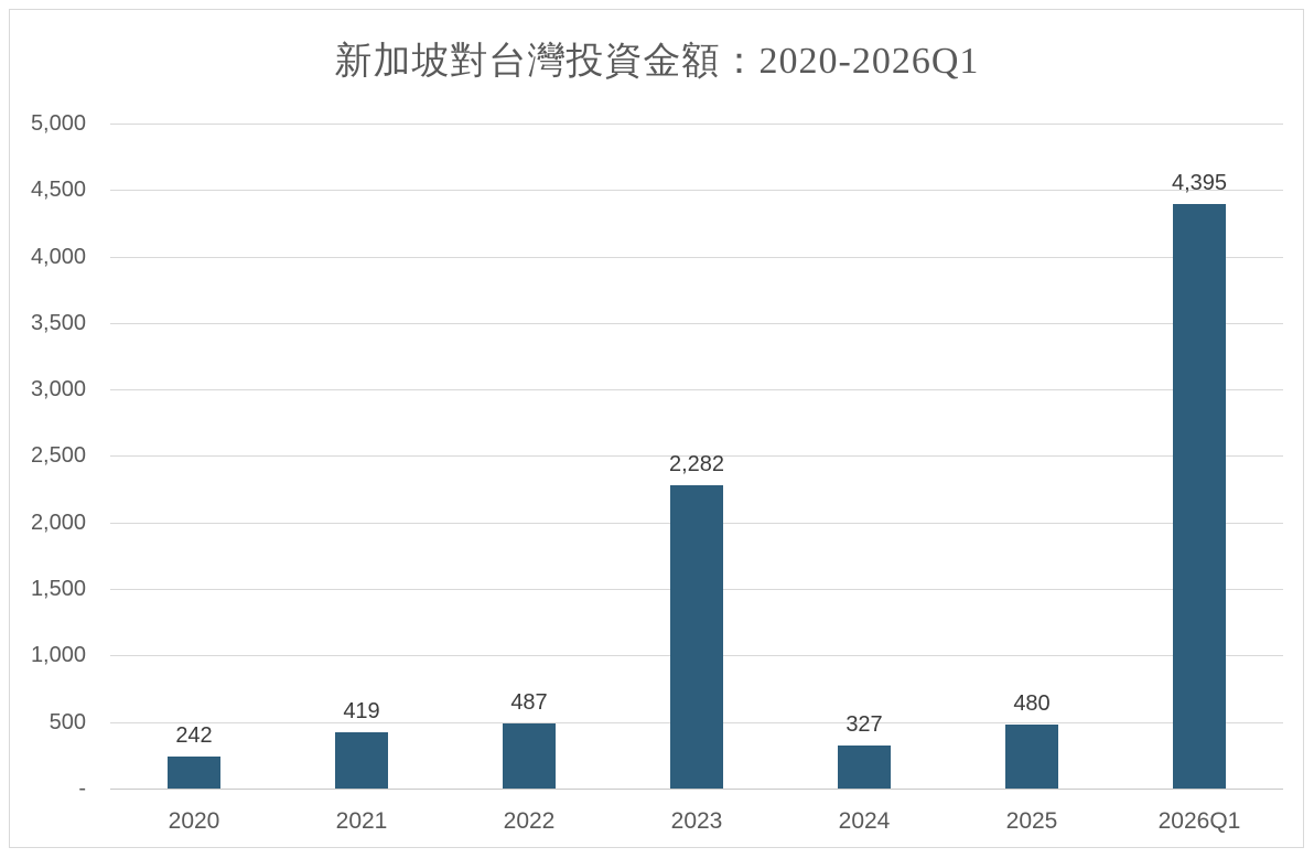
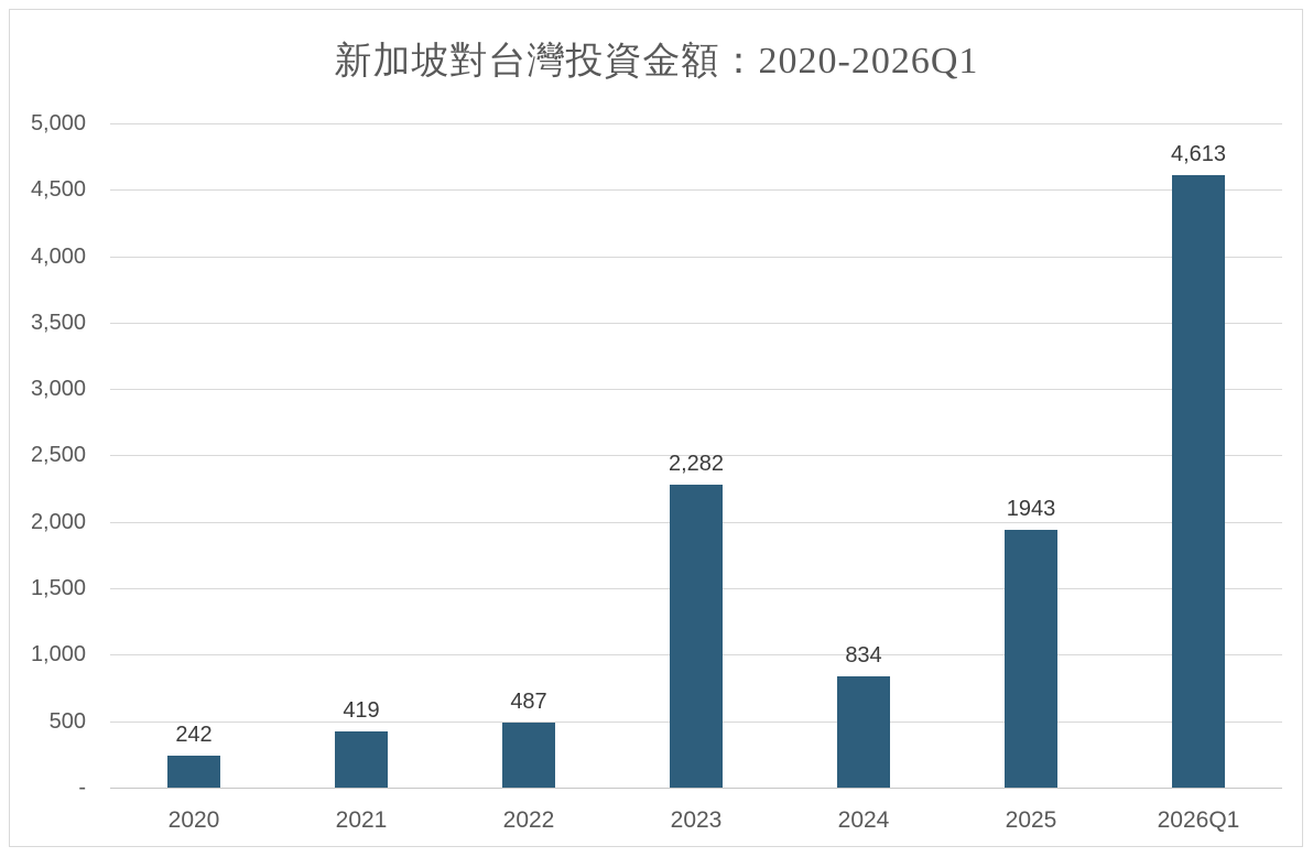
2024: 327 -> 834
2025: 480 -> 1943
2026Q1: 4,395 -> 4,613
